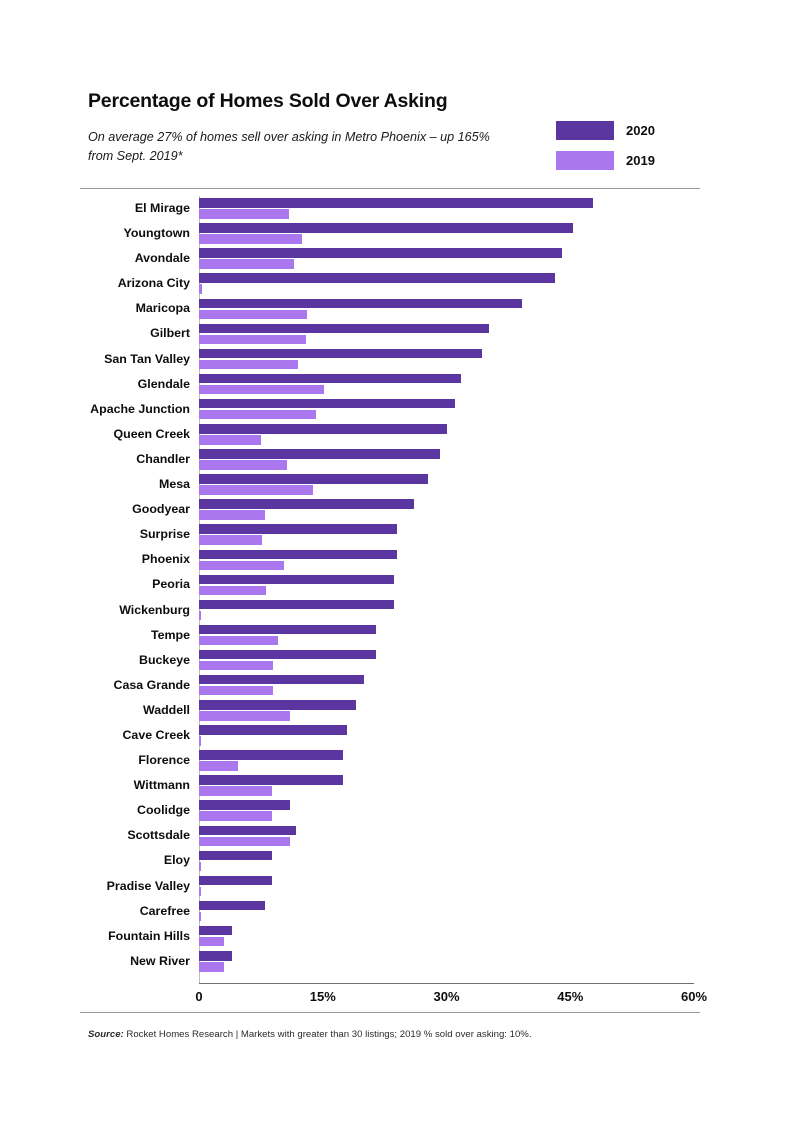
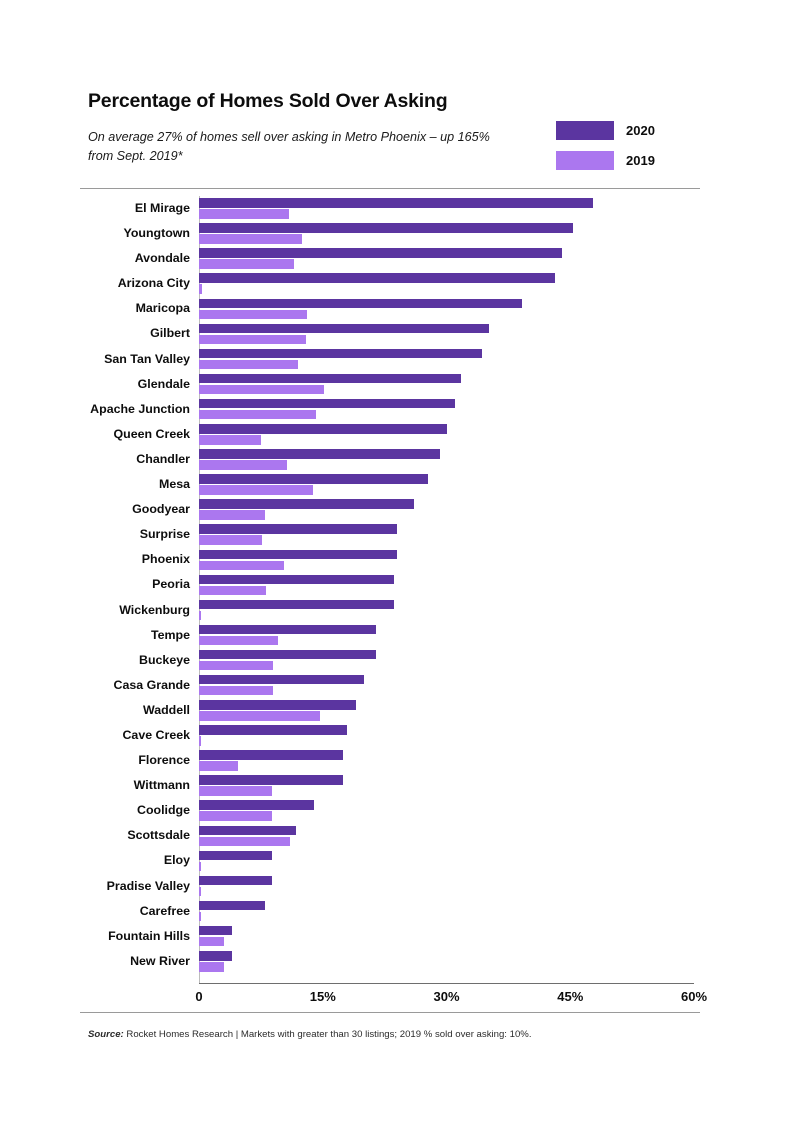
2019/Waddell: 11% -> 15%
2020/Coolidge: 11% -> 14%
